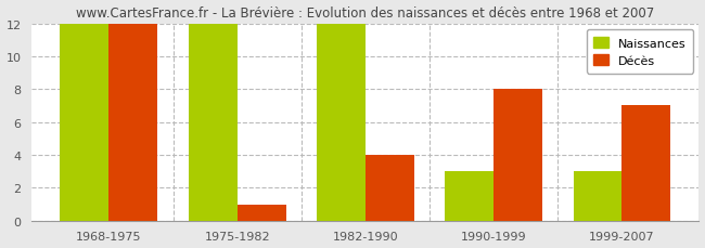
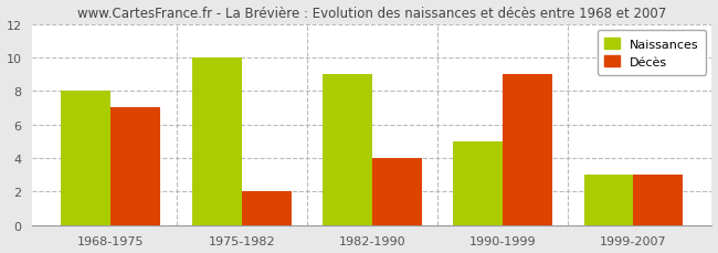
Naissances/1968-1975: 12 -> 8
Décès/1968-1975: 12 -> 7
Naissances/1975-1982: 12 -> 10
Décès/1975-1982: 1 -> 2
Naissances/1982-1990: 12 -> 9
Naissances/1990-1999: 3 -> 5
Décès/1990-1999: 8 -> 9
Décès/1999-2007: 7 -> 3
